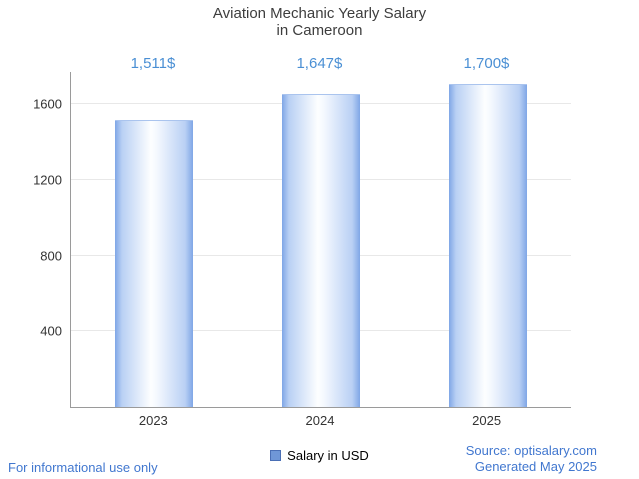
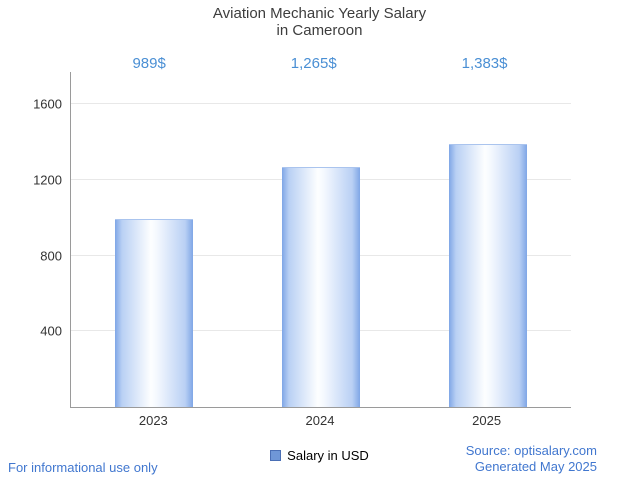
2023: 1,511 -> 989
2024: 1,647 -> 1,265
2025: 1,700 -> 1,383
